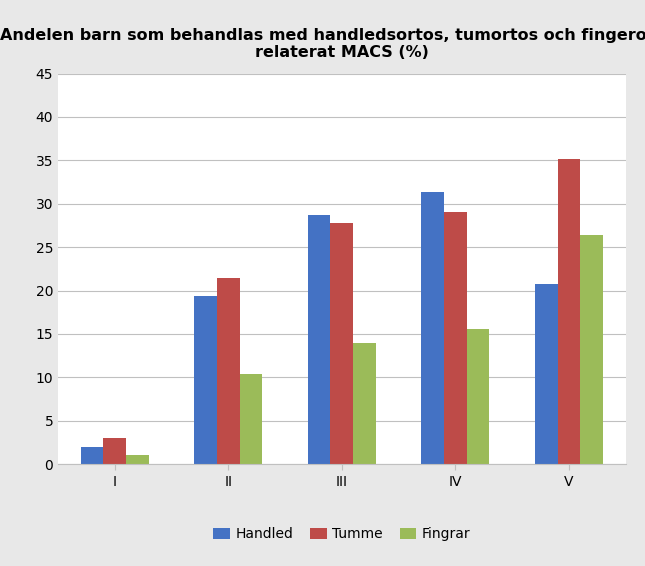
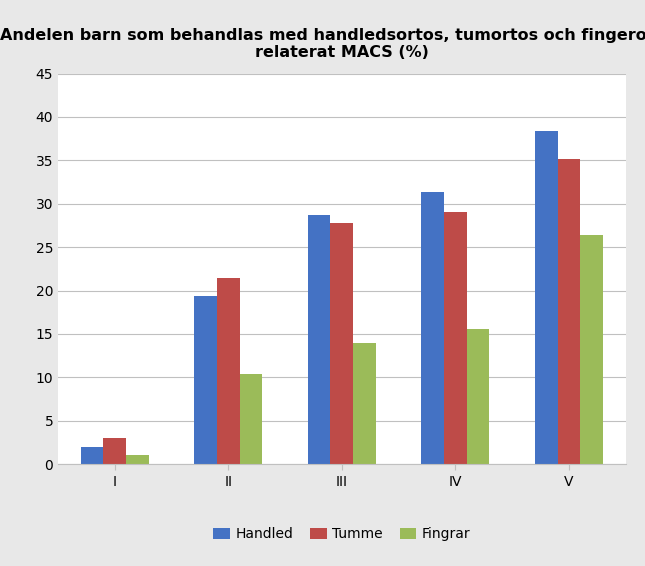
Handled/V: 20.8 -> 38.4
